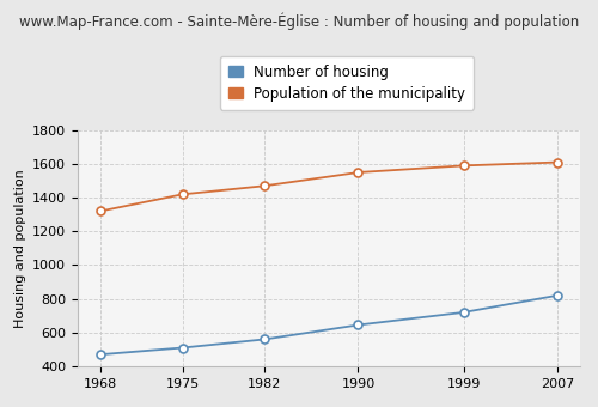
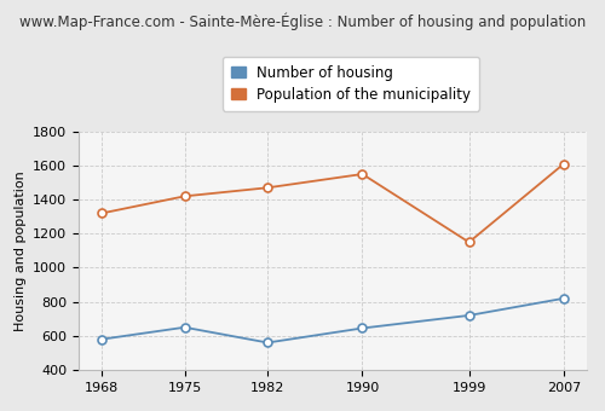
Number of housing/1968: 470 -> 580
Number of housing/1975: 510 -> 650
Population of the municipality/1999: 1590 -> 1150
